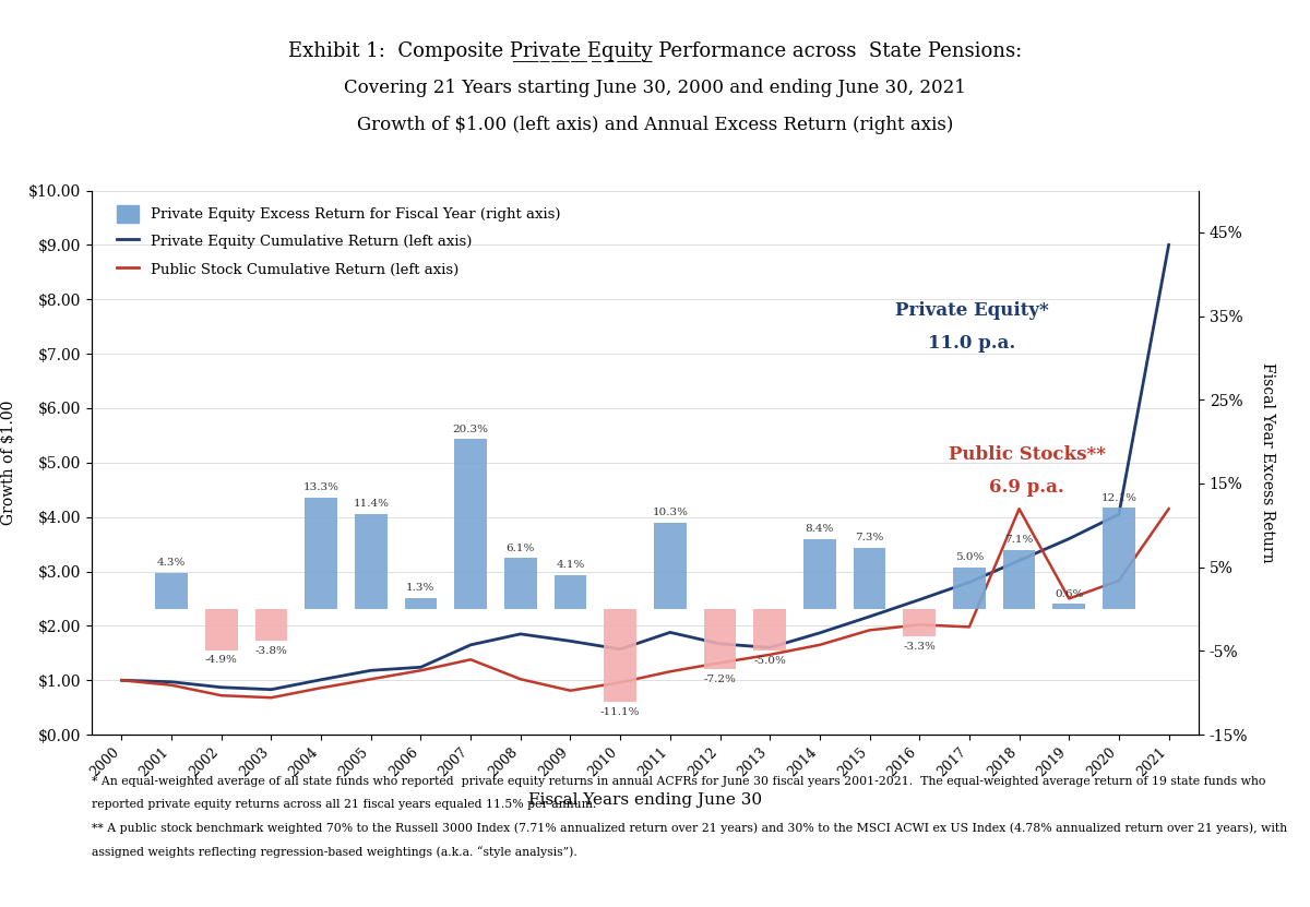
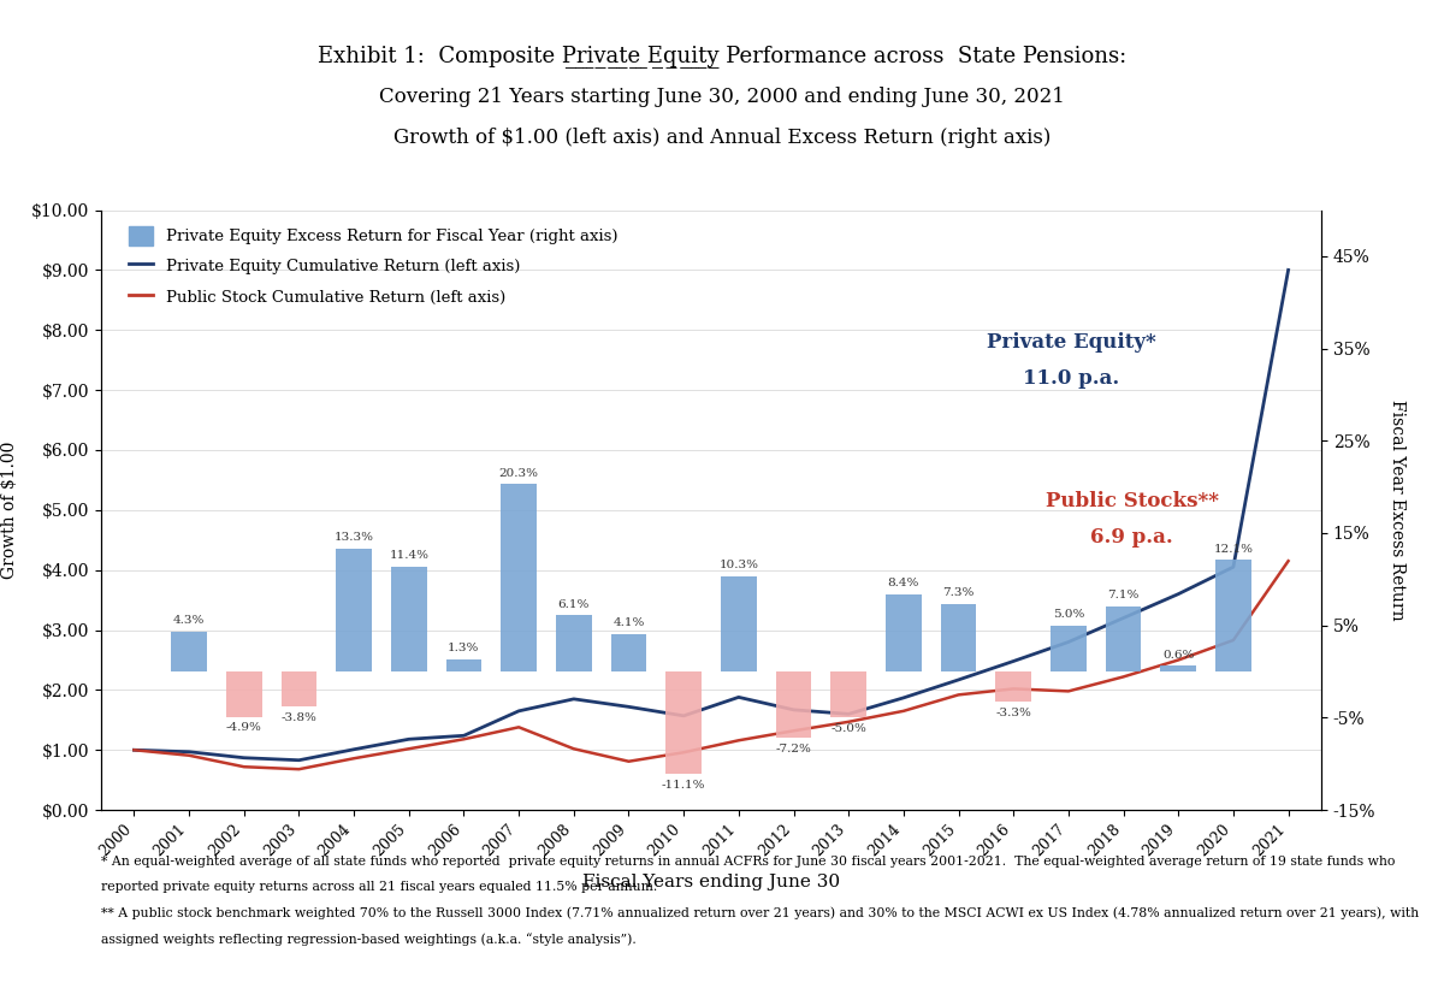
Public Stock Cumulative Return (left axis)/2018: $4.15 -> $2.22
